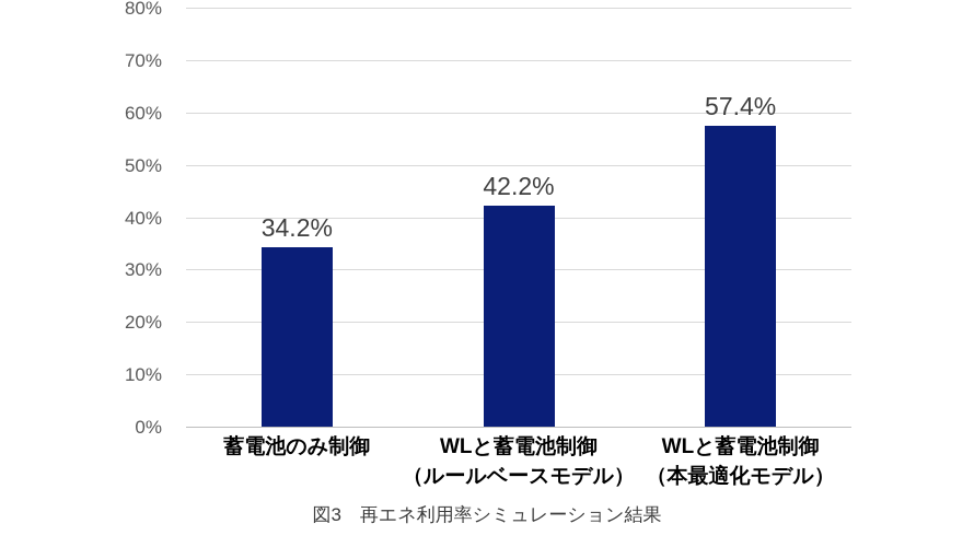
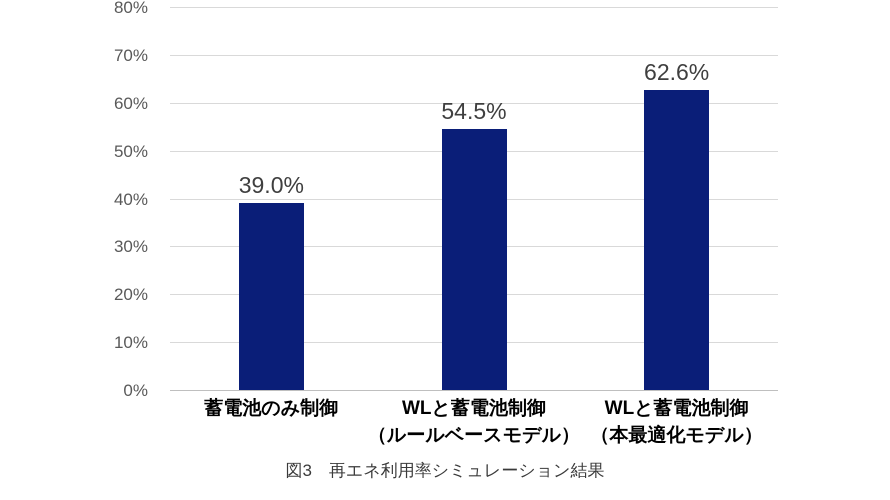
蓄電池のみ制御: 34.2% -> 39.0%
WLと蓄電池制御 （ルールベースモデル）: 42.2% -> 54.5%
WLと蓄電池制御 （本最適化モデル）: 57.4% -> 62.6%
